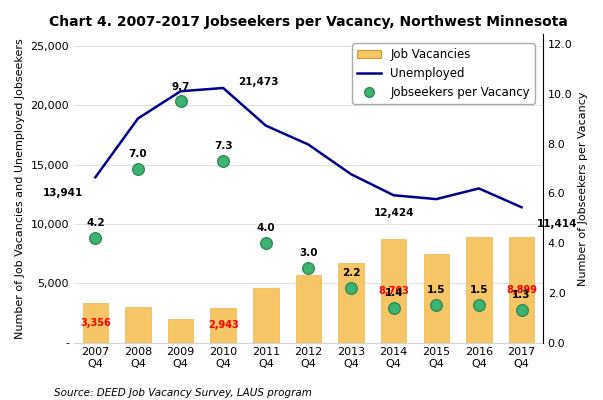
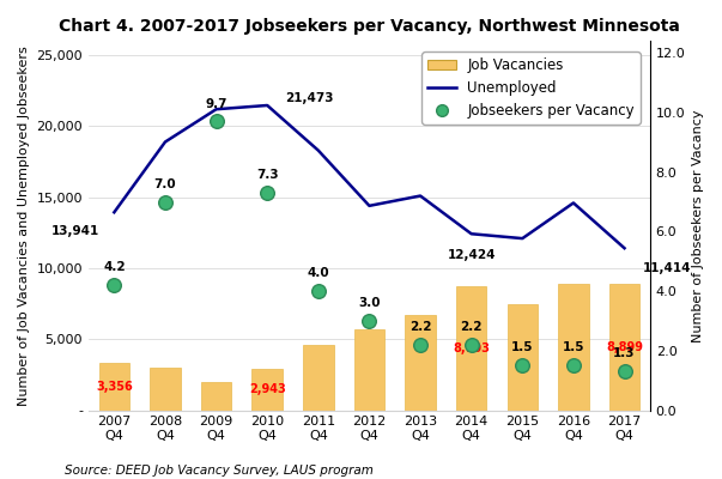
Unemployed/2012 Q4: 16,700 -> 14,400
Unemployed/2013 Q4: 14,200 -> 15,100
Jobseekers per Vacancy/2014 Q4: 1.4 -> 2.2
Unemployed/2016 Q4: 13,000 -> 14,600
